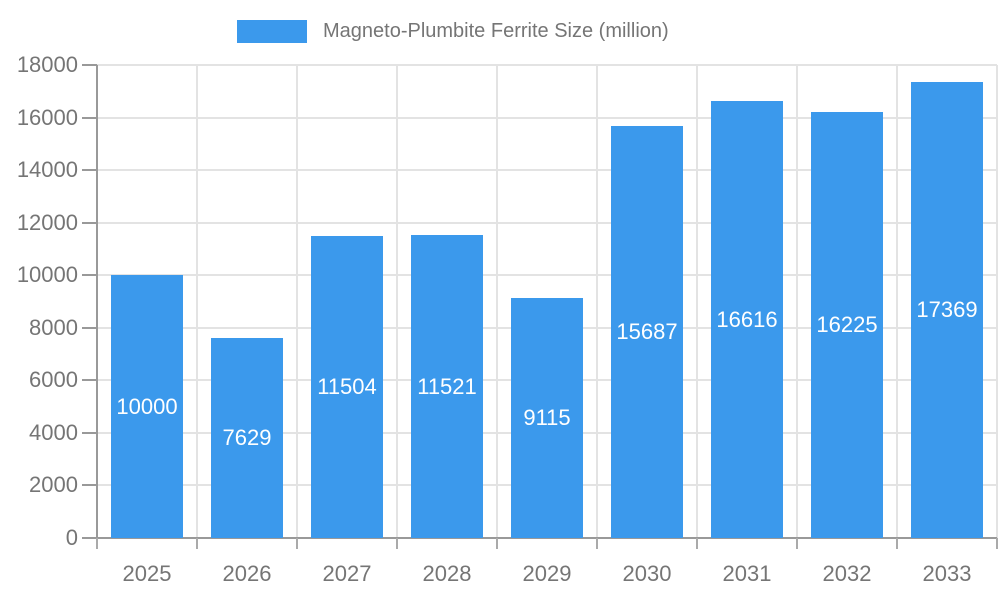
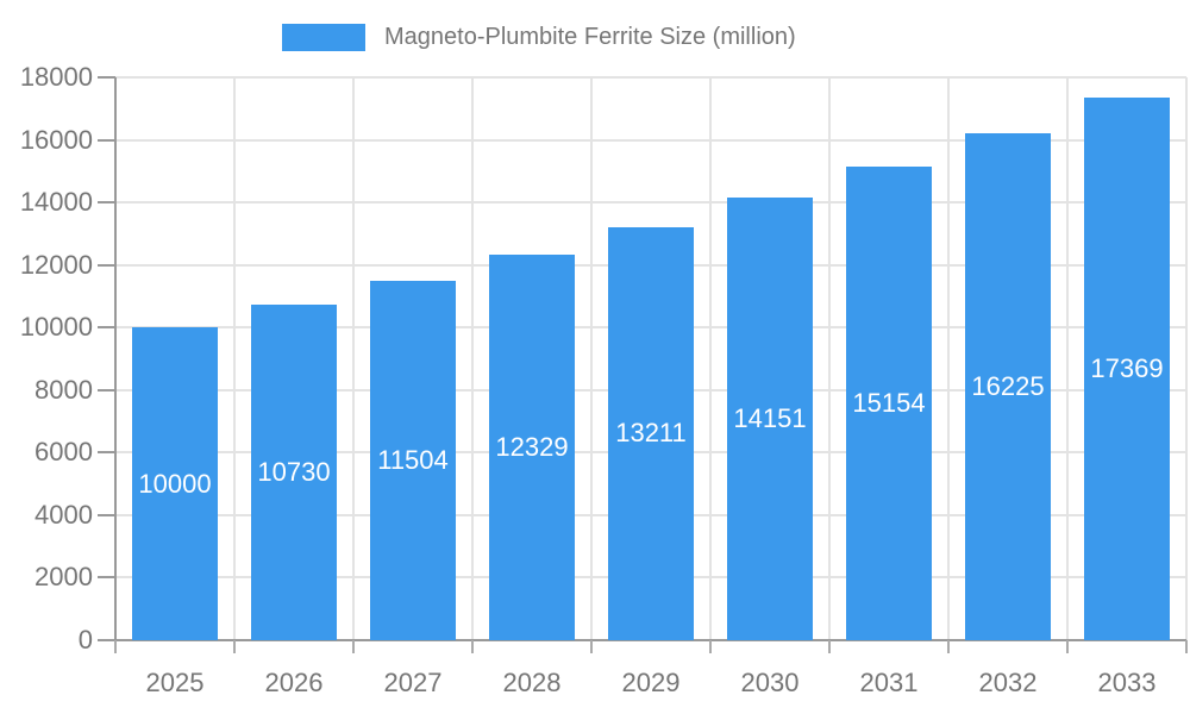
2026: 7629 -> 10730
2028: 11521 -> 12329
2029: 9115 -> 13211
2030: 15687 -> 14151
2031: 16616 -> 15154
